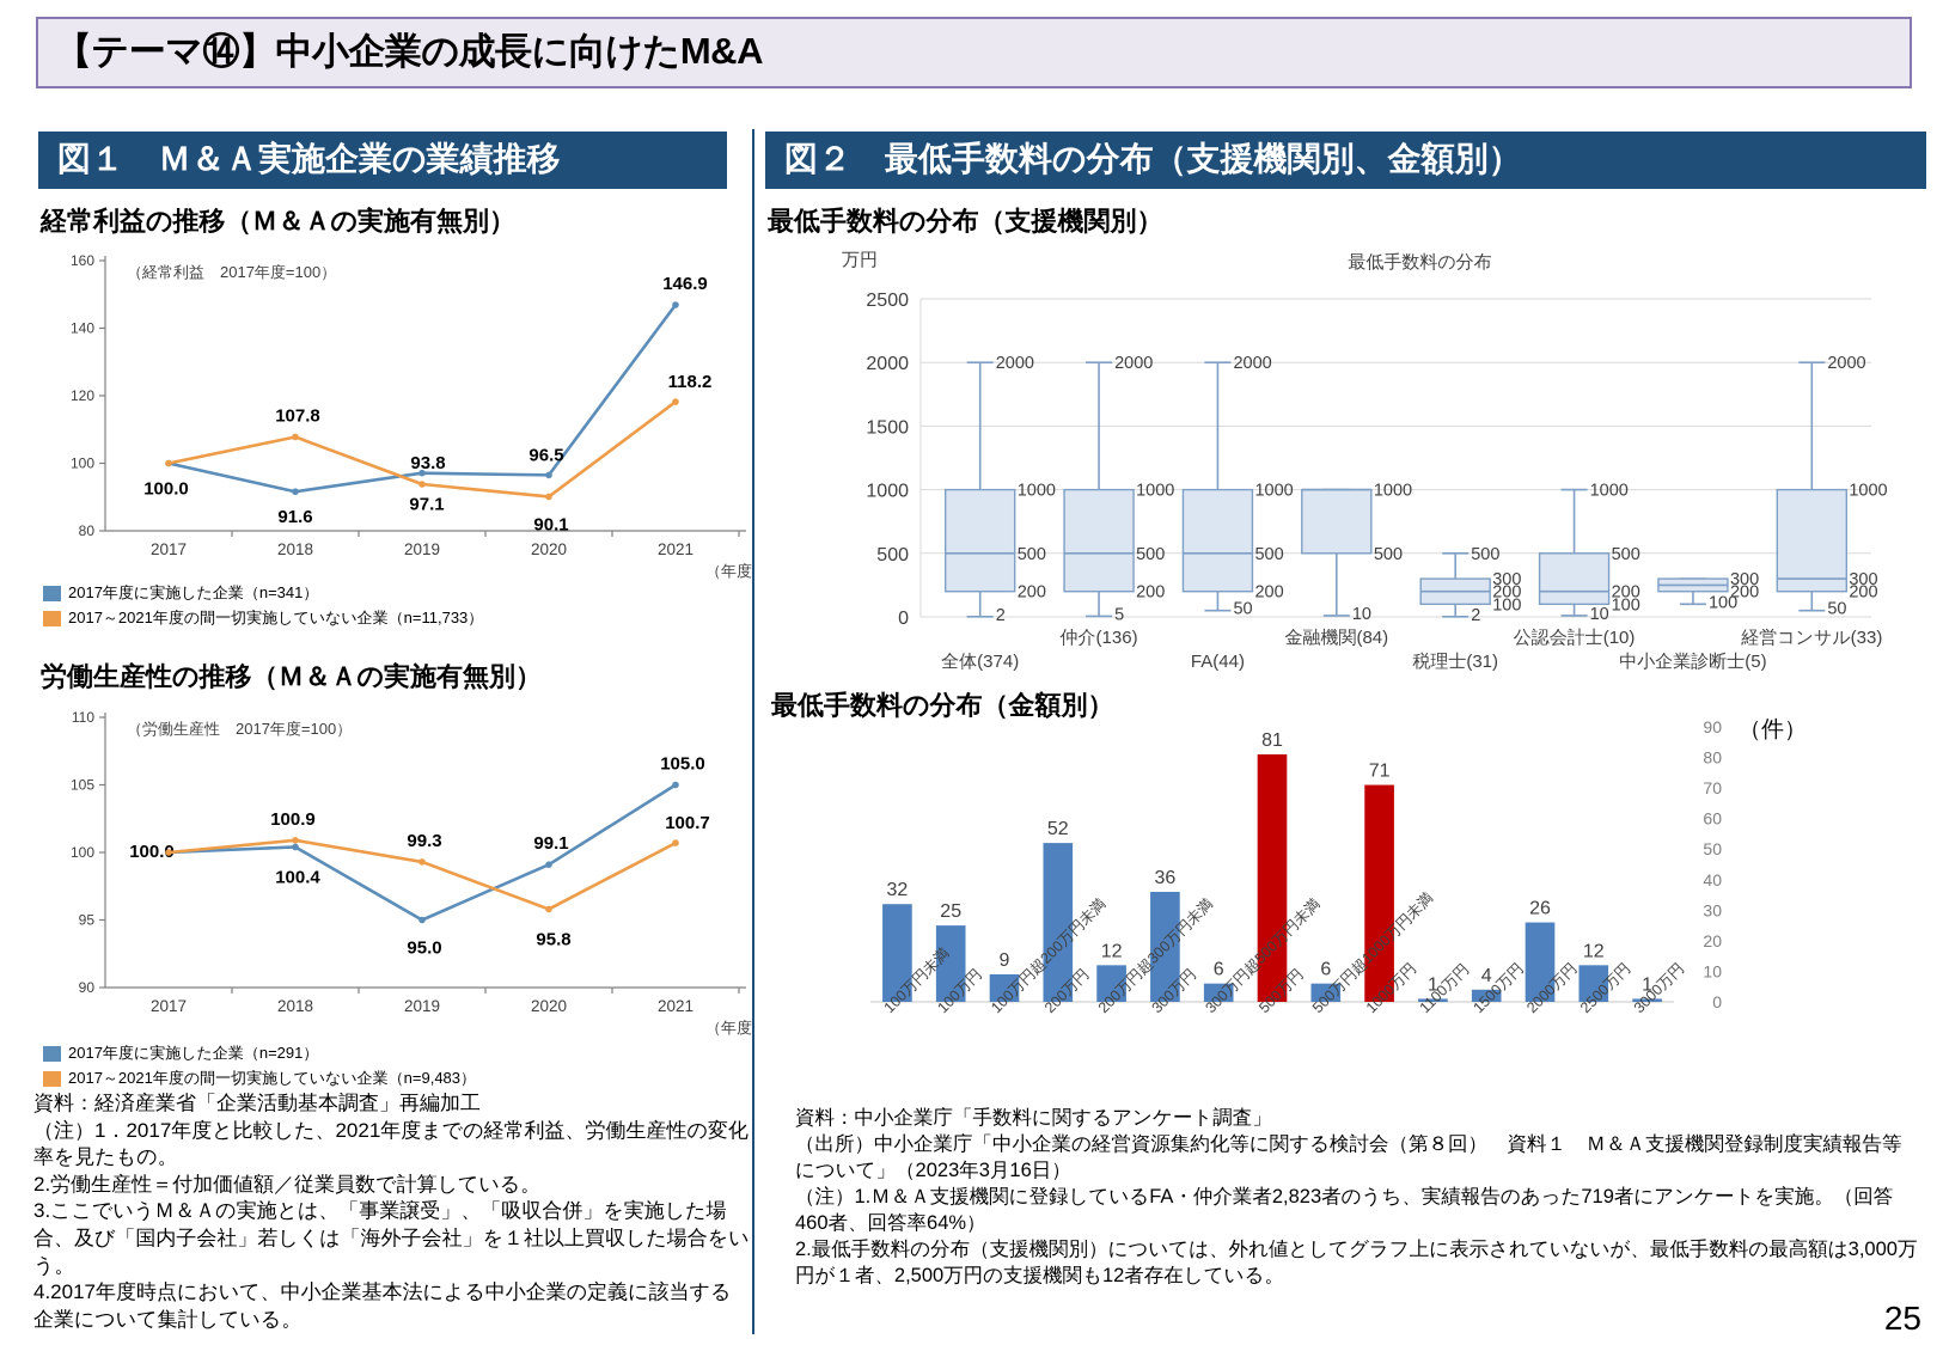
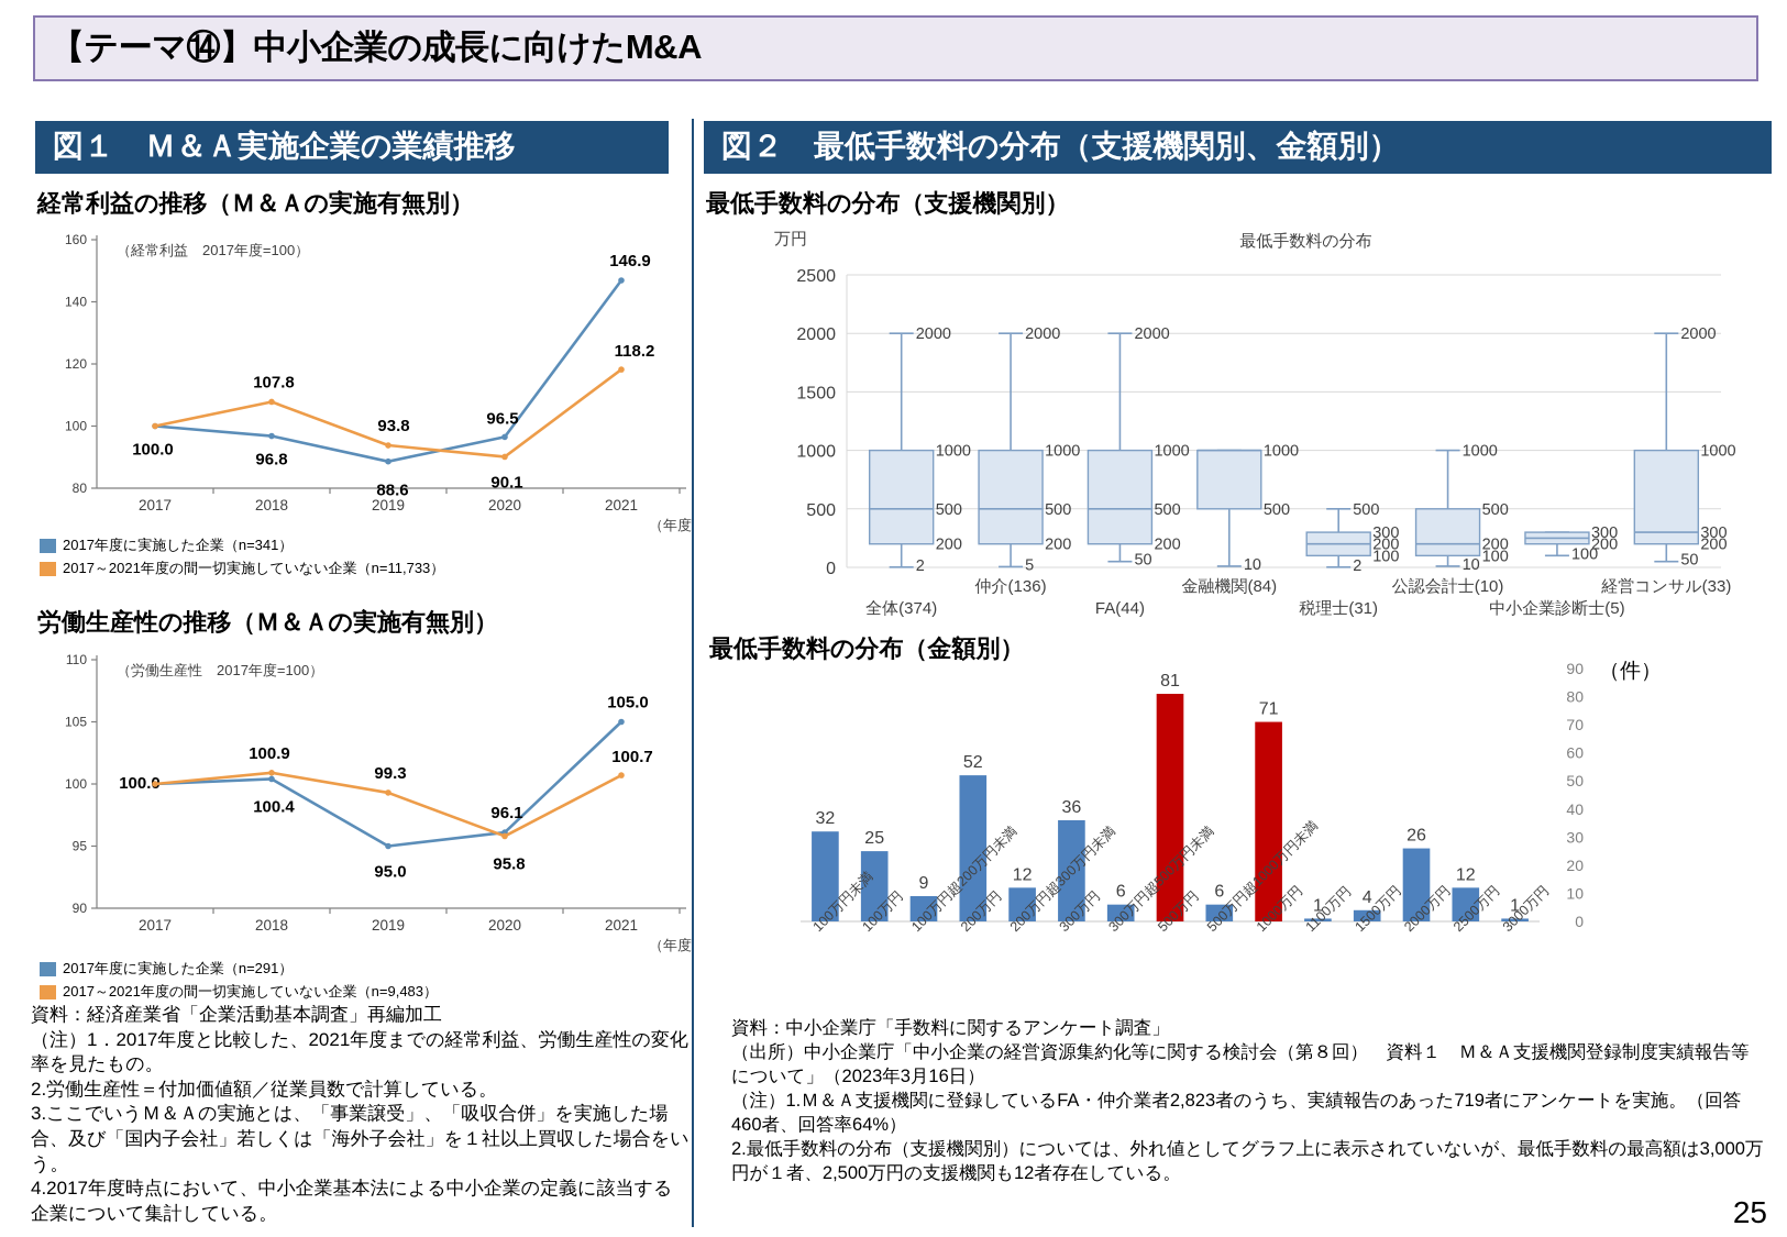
経常利益の推移（Ｍ＆Ａの実施有無別）/2017年度に実施した企業（n=341）/2018: 91.6 -> 96.8
経常利益の推移（Ｍ＆Ａの実施有無別）/2017年度に実施した企業（n=341）/2019: 97.1 -> 88.6
労働生産性の推移（Ｍ＆Ａの実施有無別）/2017年度に実施した企業（n=291）/2020: 99.1 -> 96.1
